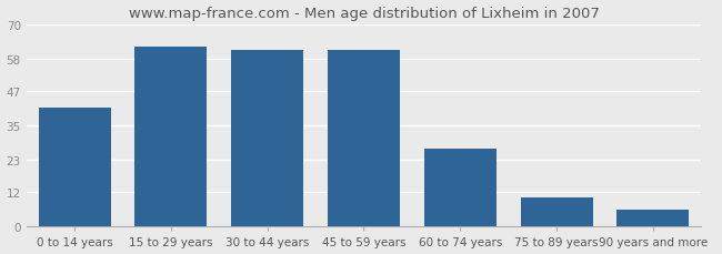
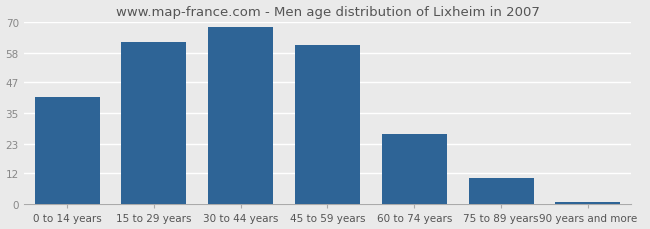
30 to 44 years: 61 -> 68
90 years and more: 6 -> 1
